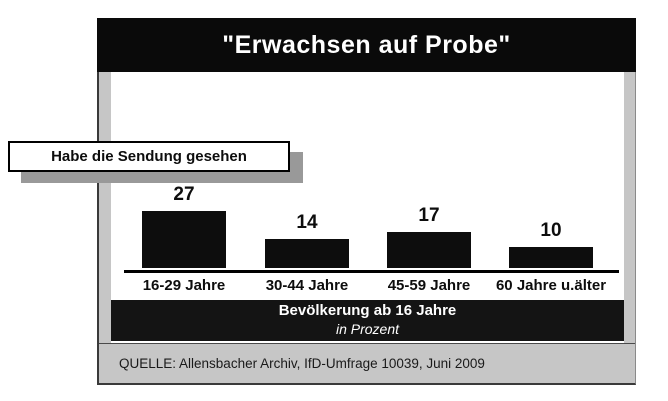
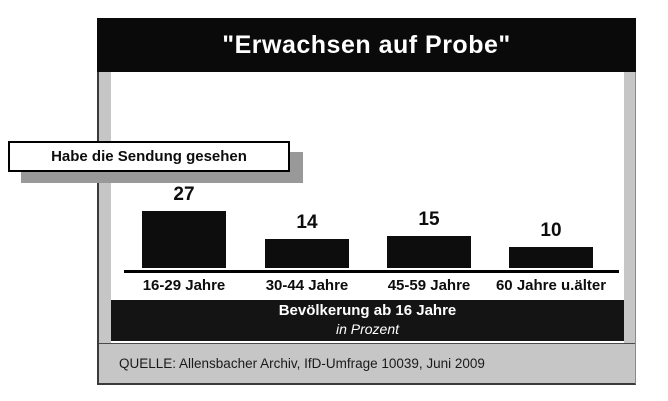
45-59 Jahre: 17 -> 15
